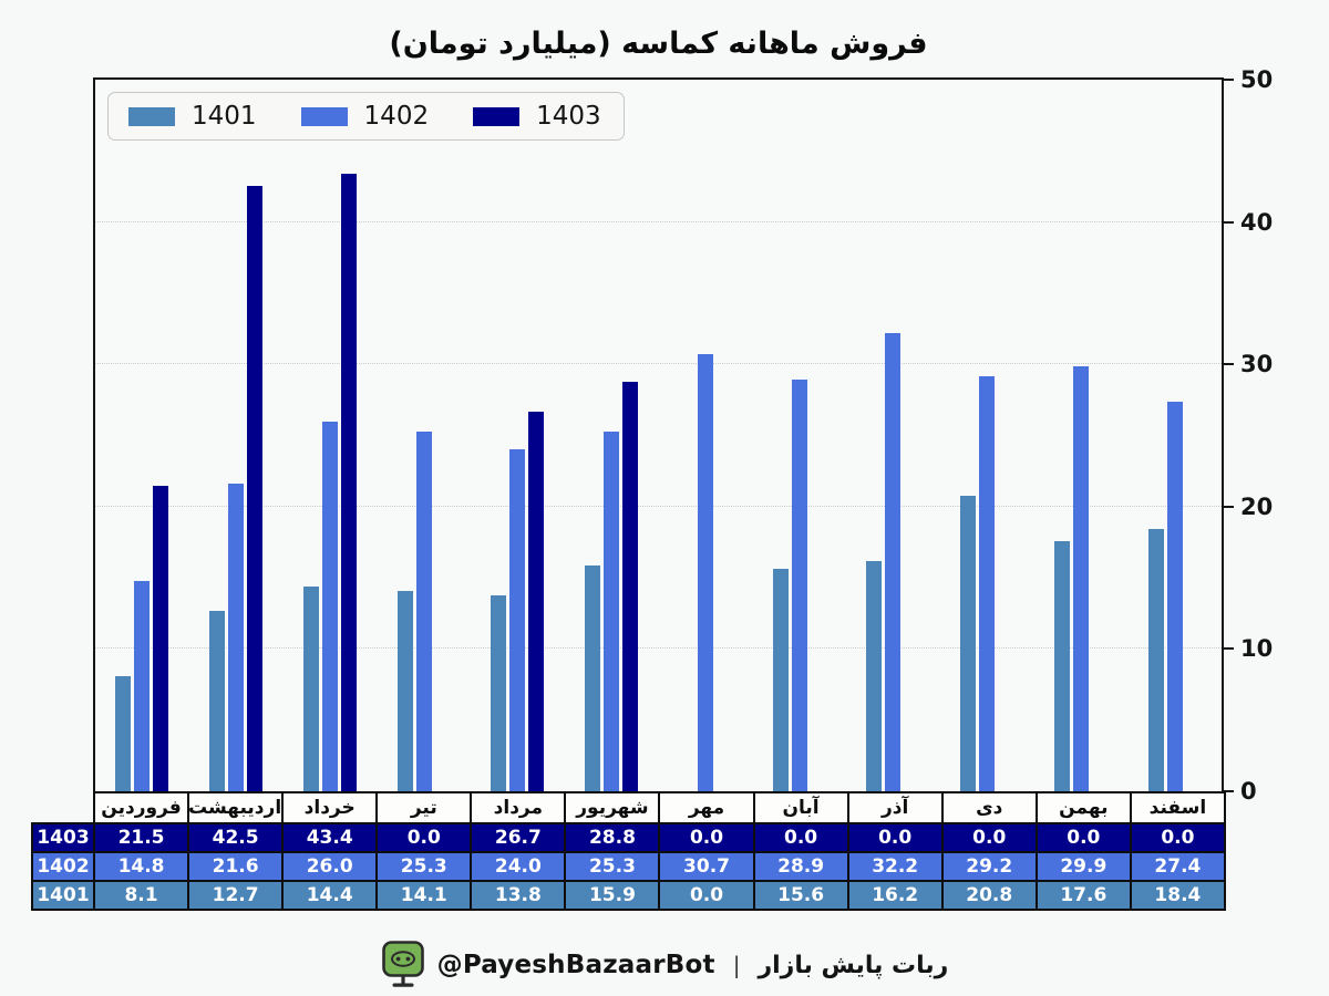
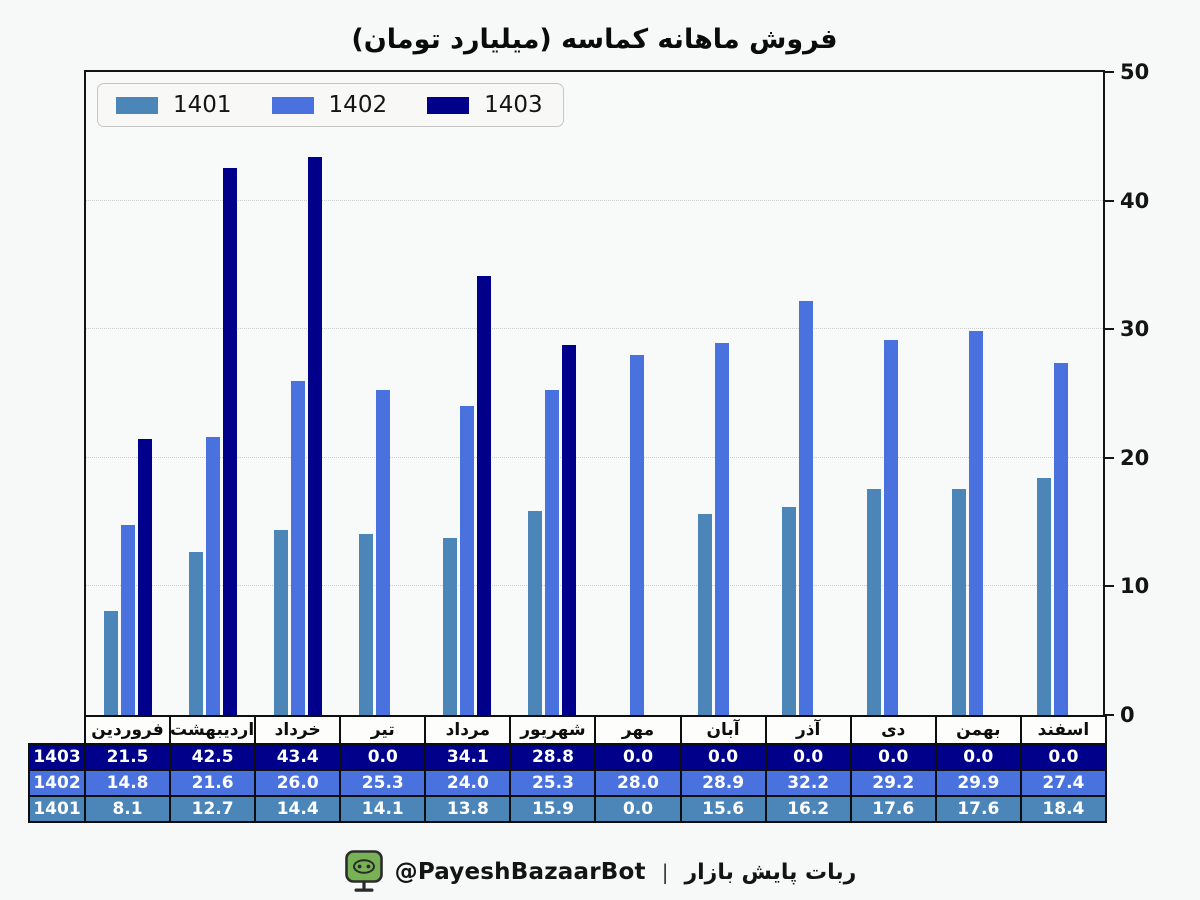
1403/مرداد: 26.7 -> 34.1
1402/مهر: 30.7 -> 28.0
1401/دی: 20.8 -> 17.6
